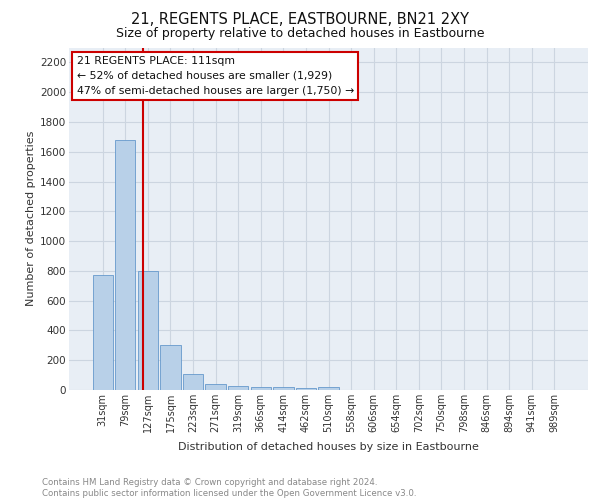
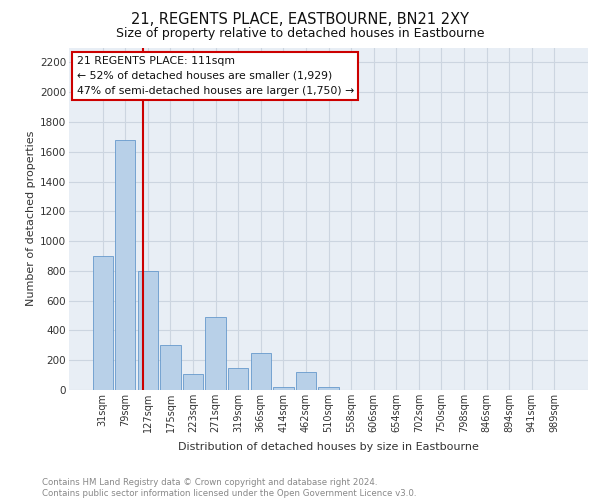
31sqm: 770 -> 900
271sqm: 40 -> 490
319sqm: 30 -> 150
366sqm: 20 -> 250
462sqm: 20 -> 120
